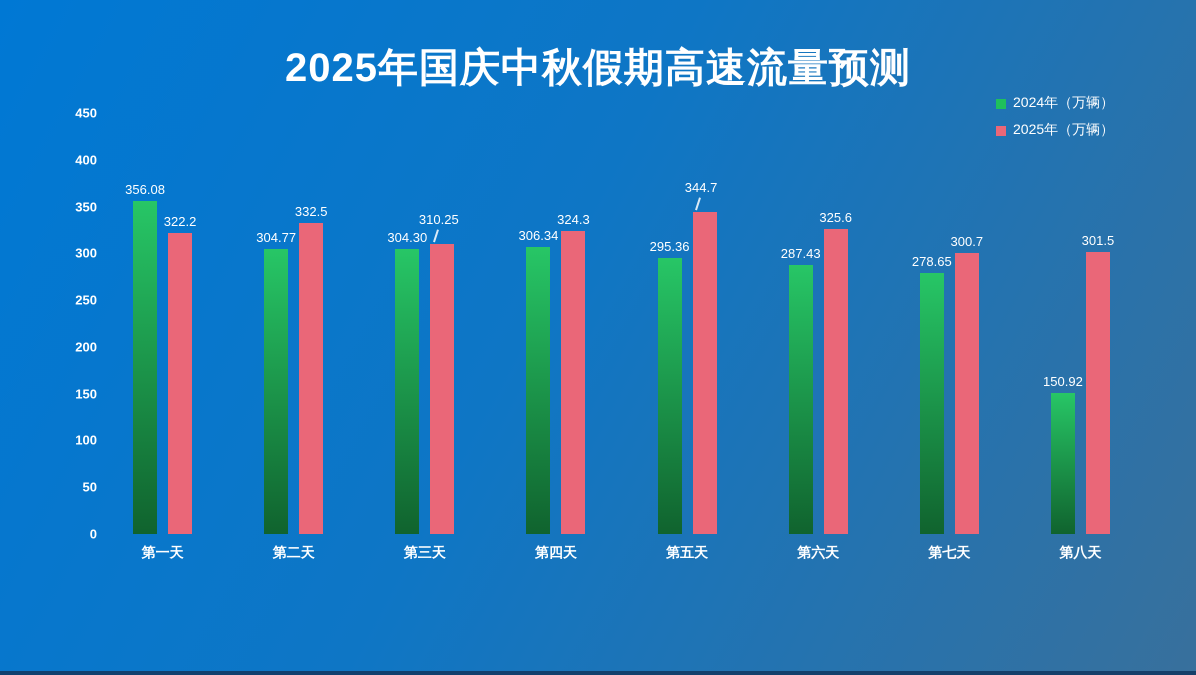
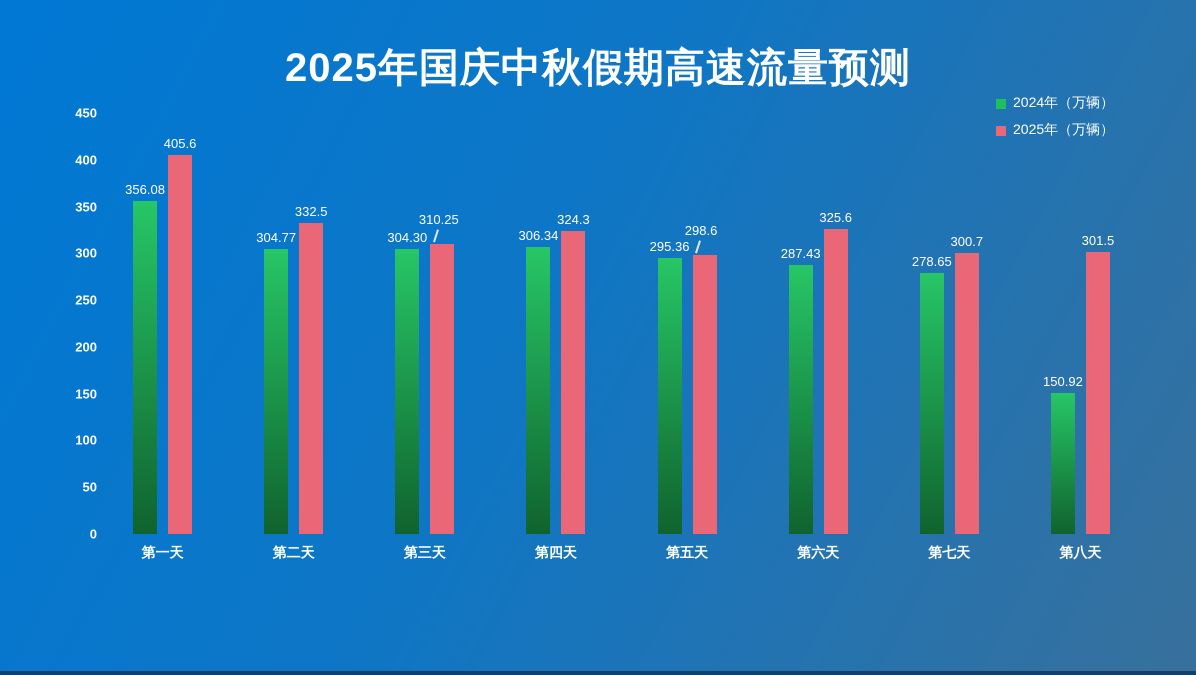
2025年（万辆）/第一天: 322.2 -> 405.6
2025年（万辆）/第五天: 344.7 -> 298.6
